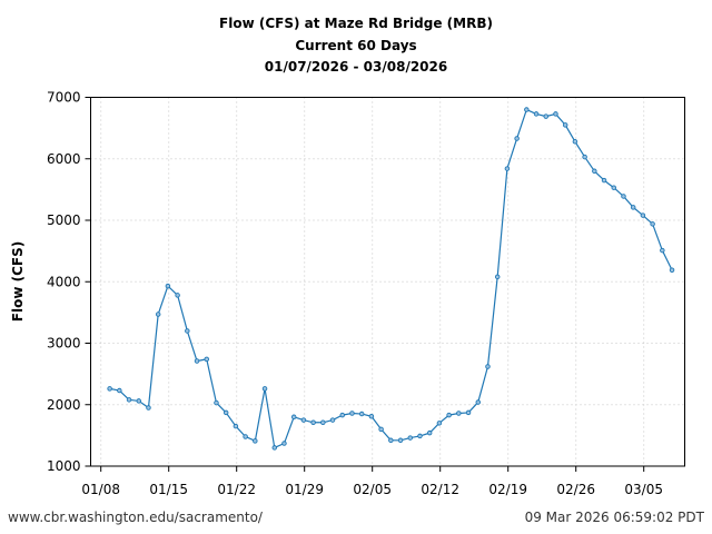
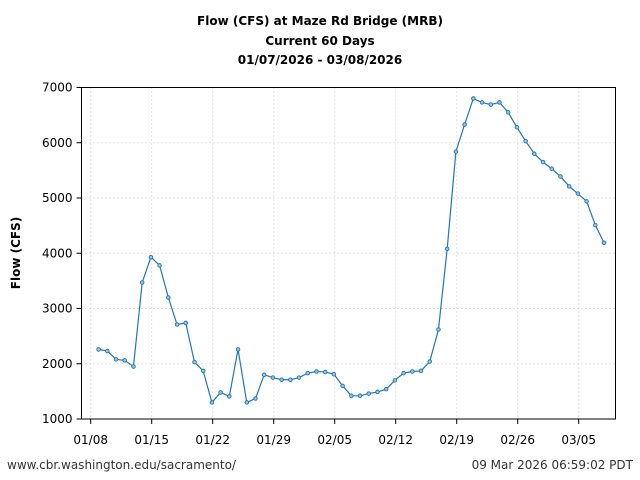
01/22: 1600 -> 1300
